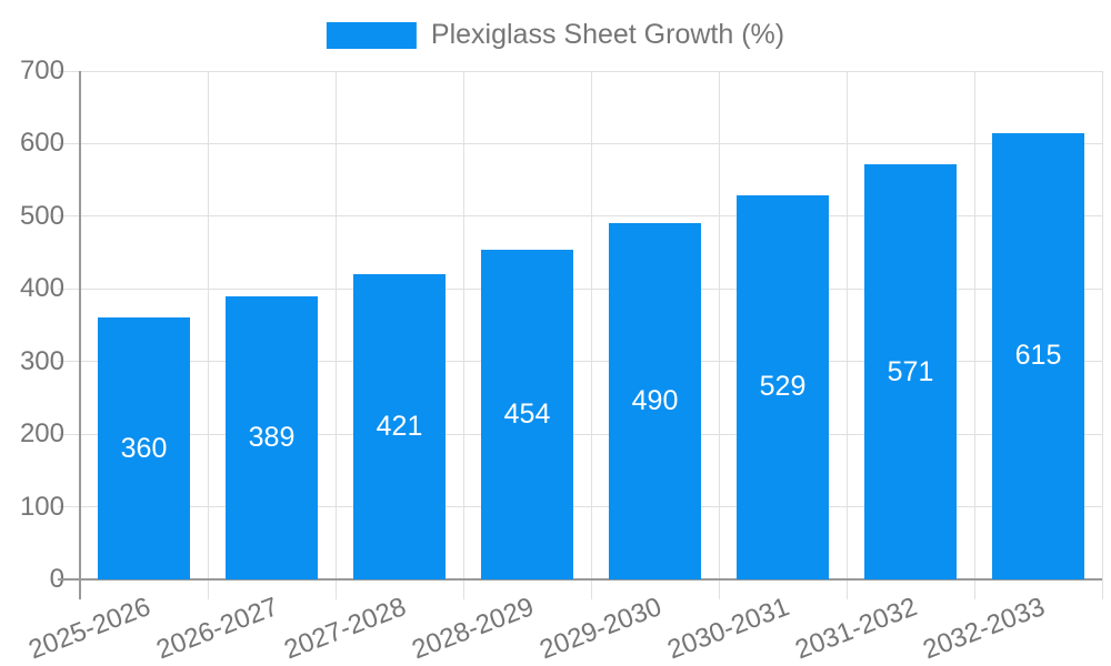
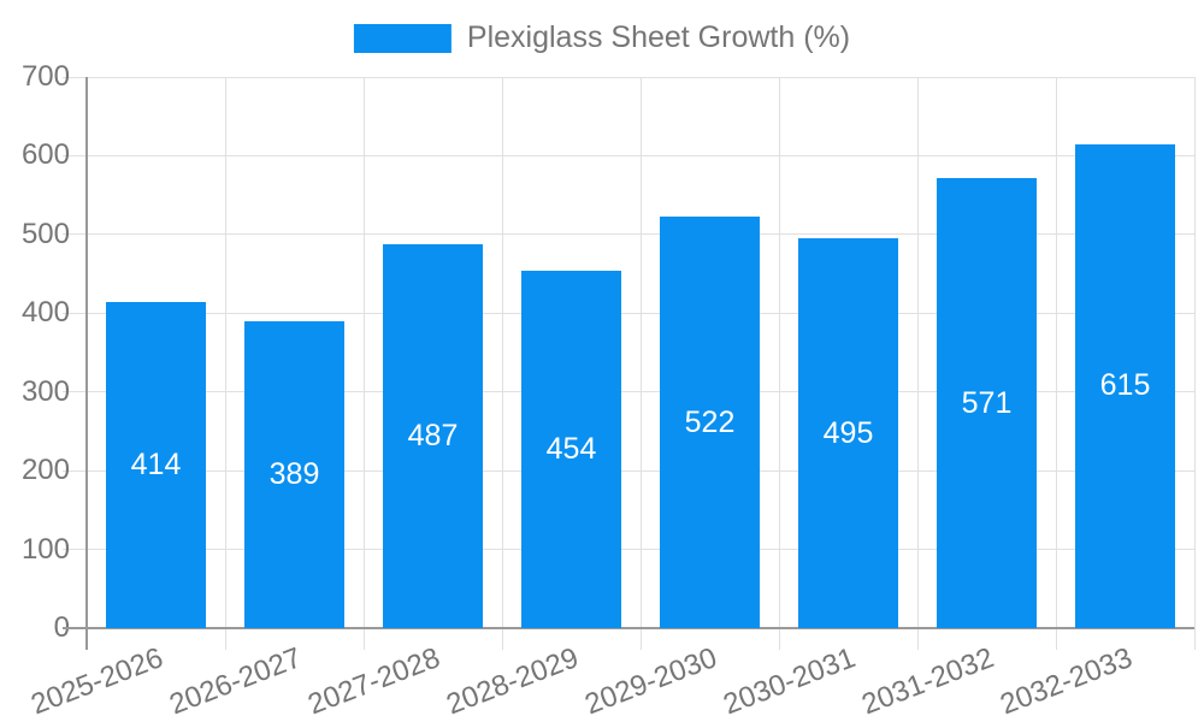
2025-2026: 360 -> 414
2027-2028: 421 -> 487
2029-2030: 490 -> 522
2030-2031: 529 -> 495
